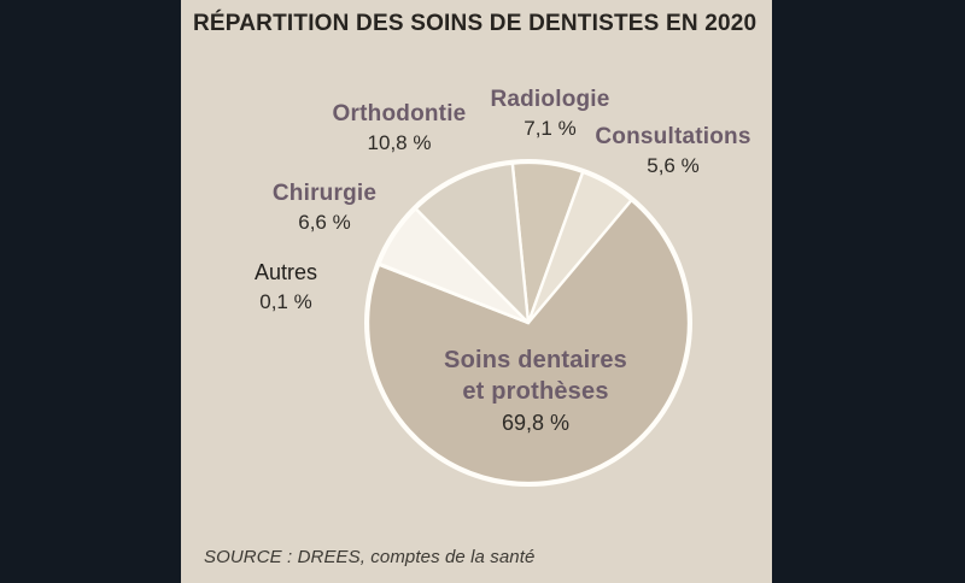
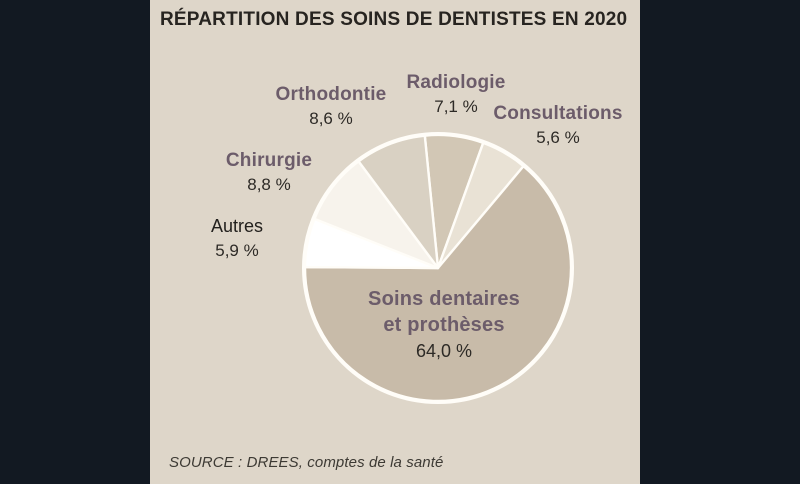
Soins dentaires et prothèses: 69,8 -> 64,0
Autres: 0,1 -> 5,9
Chirurgie: 6,6 -> 8,8
Orthodontie: 10,8 -> 8,6
